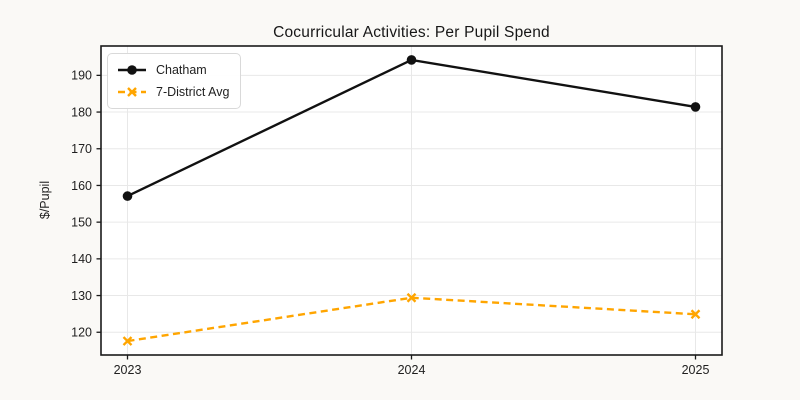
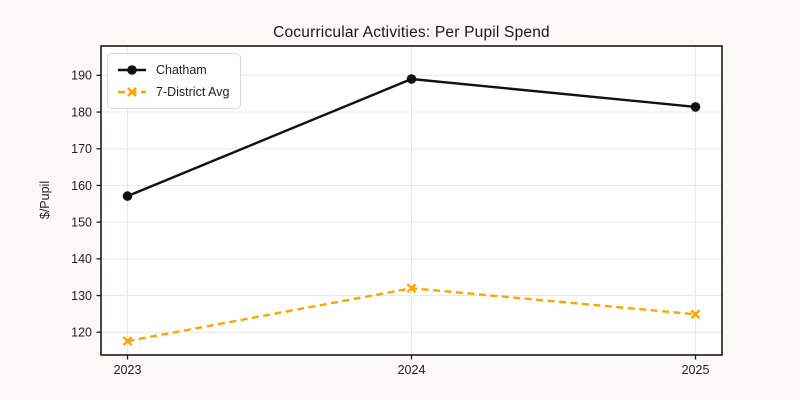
Chatham/2024: 194 -> 189
7-District Avg/2024: 129 -> 132
